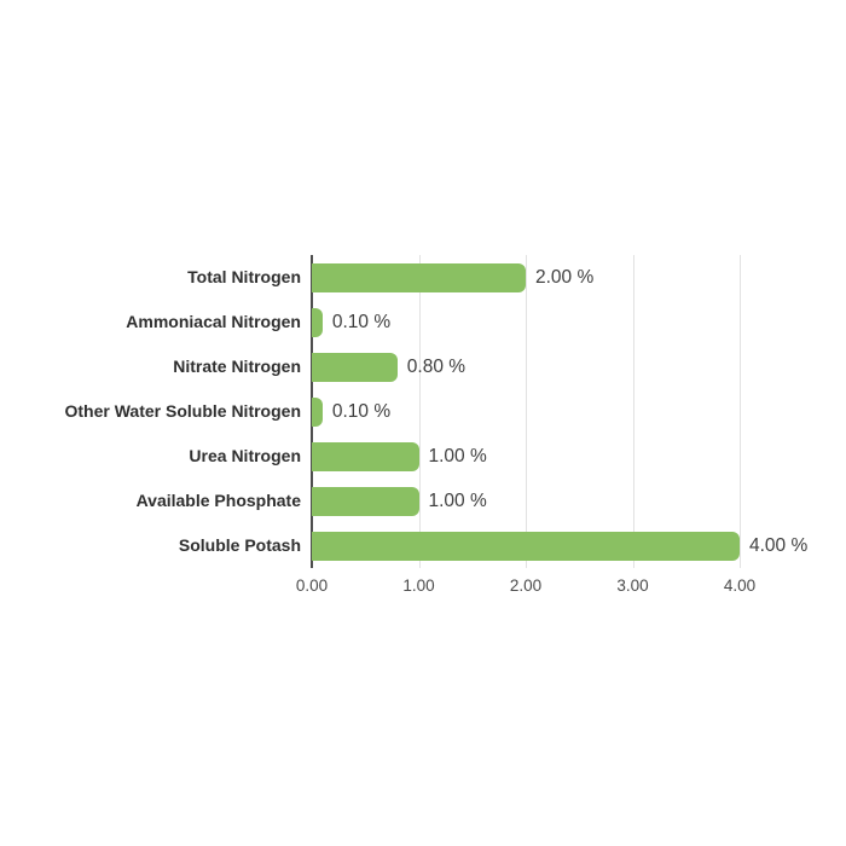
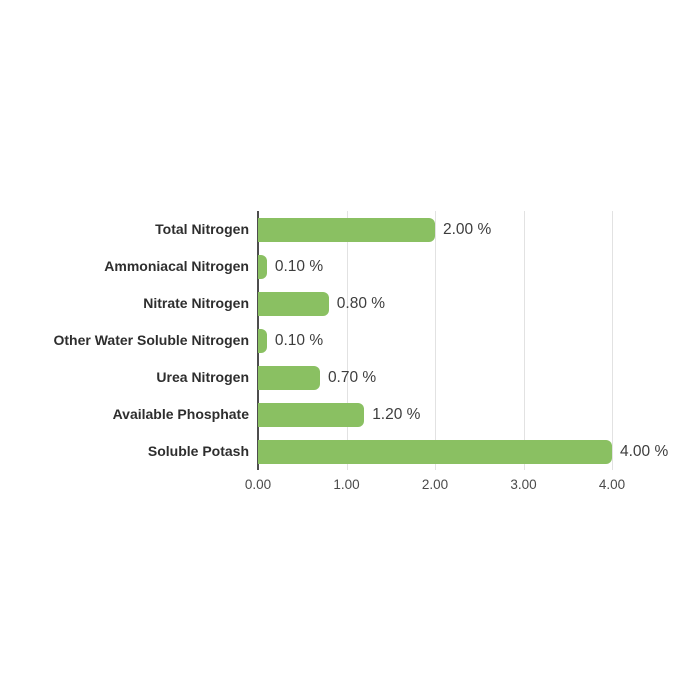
Urea Nitrogen: 1.00 -> 0.70
Available Phosphate: 1.00 -> 1.20
